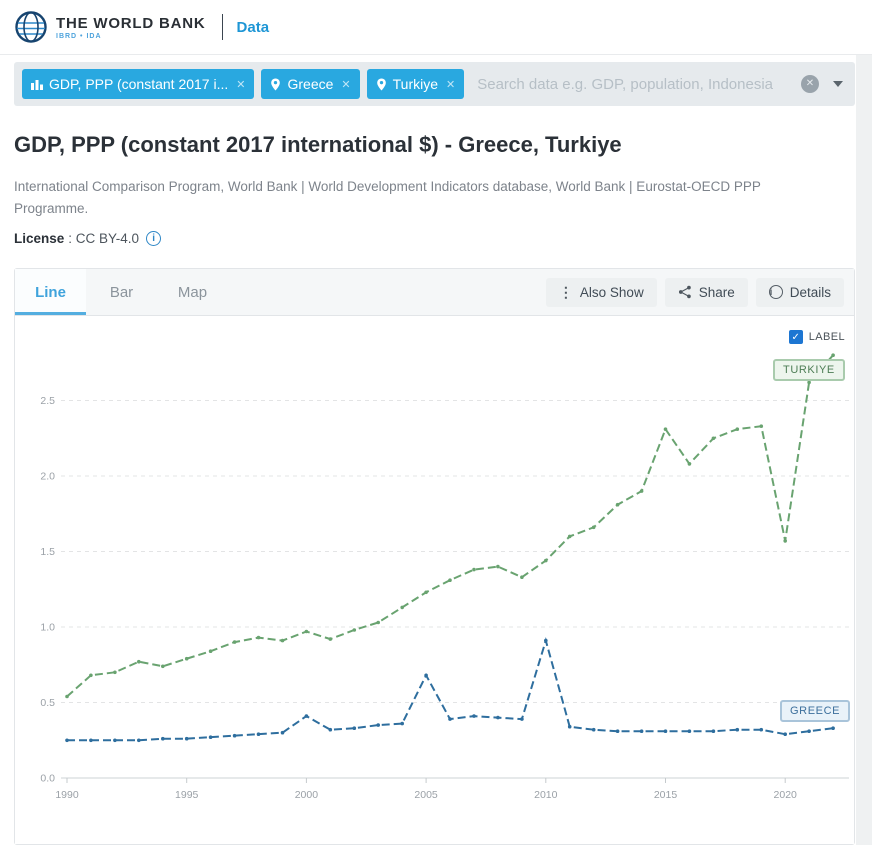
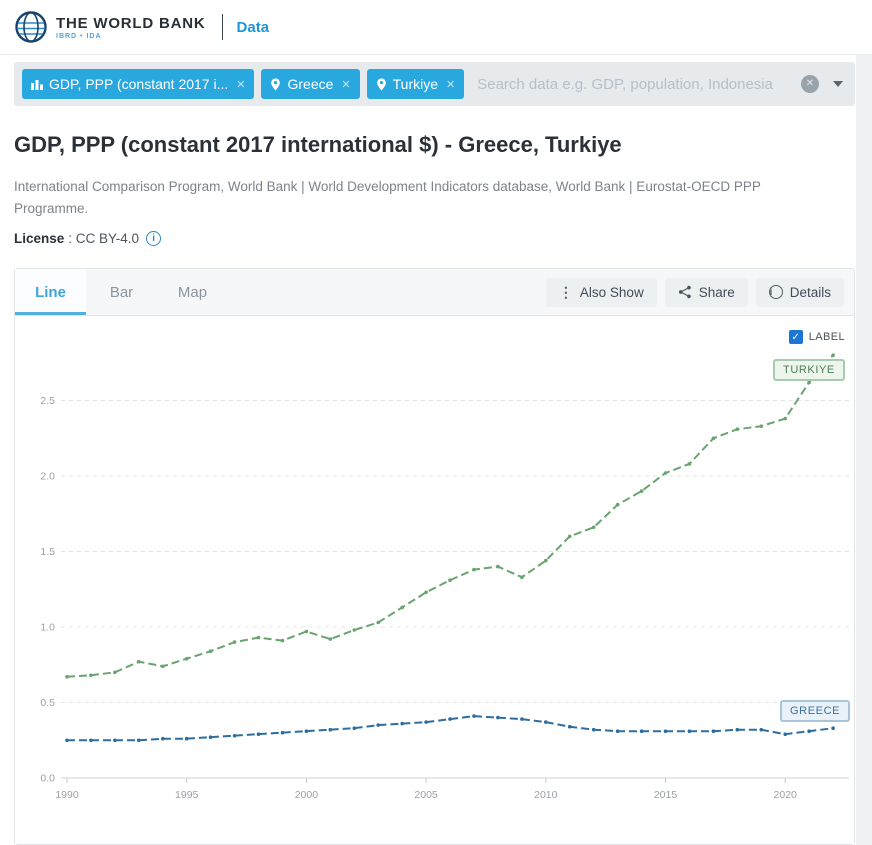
Turkiye/1990: 0.54 -> 0.67
Greece/2000: 0.41 -> 0.31
Greece/2005: 0.68 -> 0.37
Greece/2010: 0.91 -> 0.37
Turkiye/2015: 2.31 -> 2.02
Turkiye/2020: 1.57 -> 2.38
